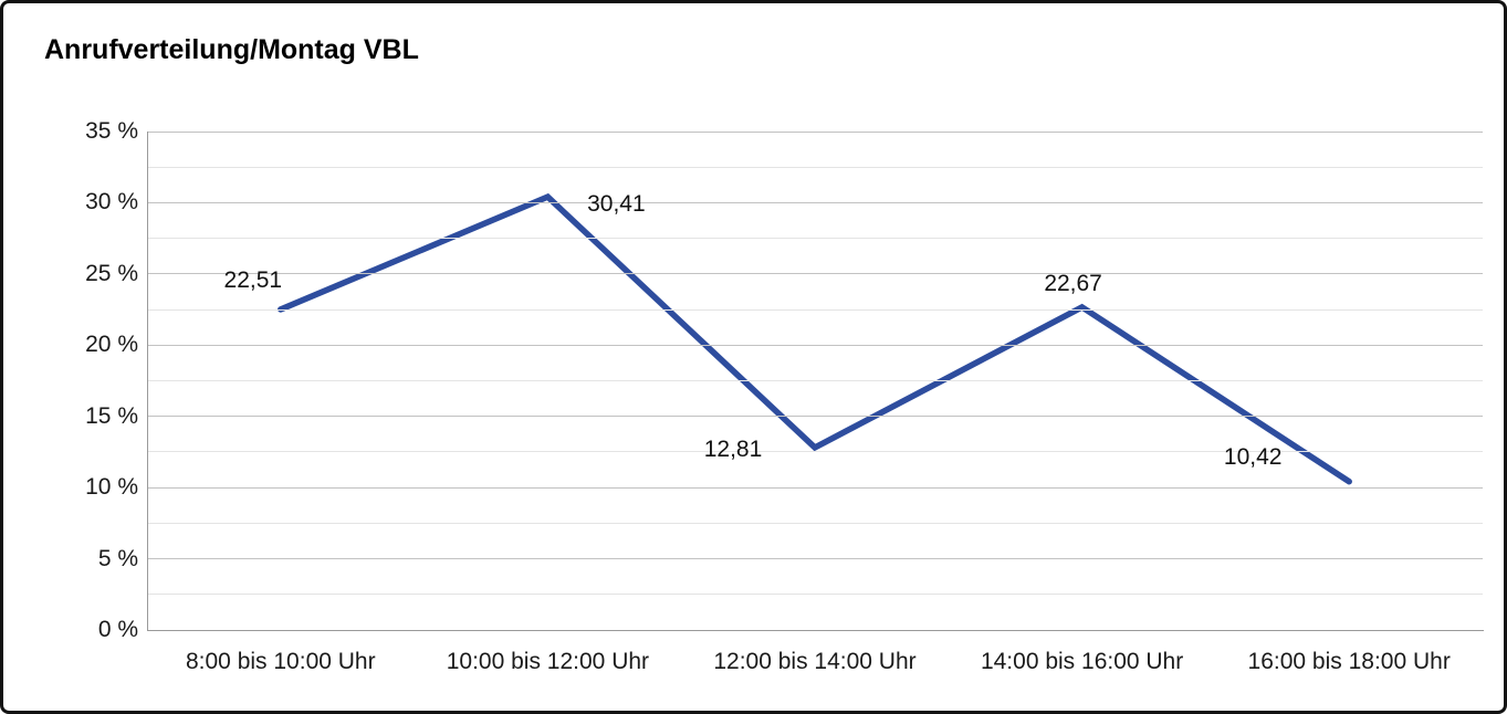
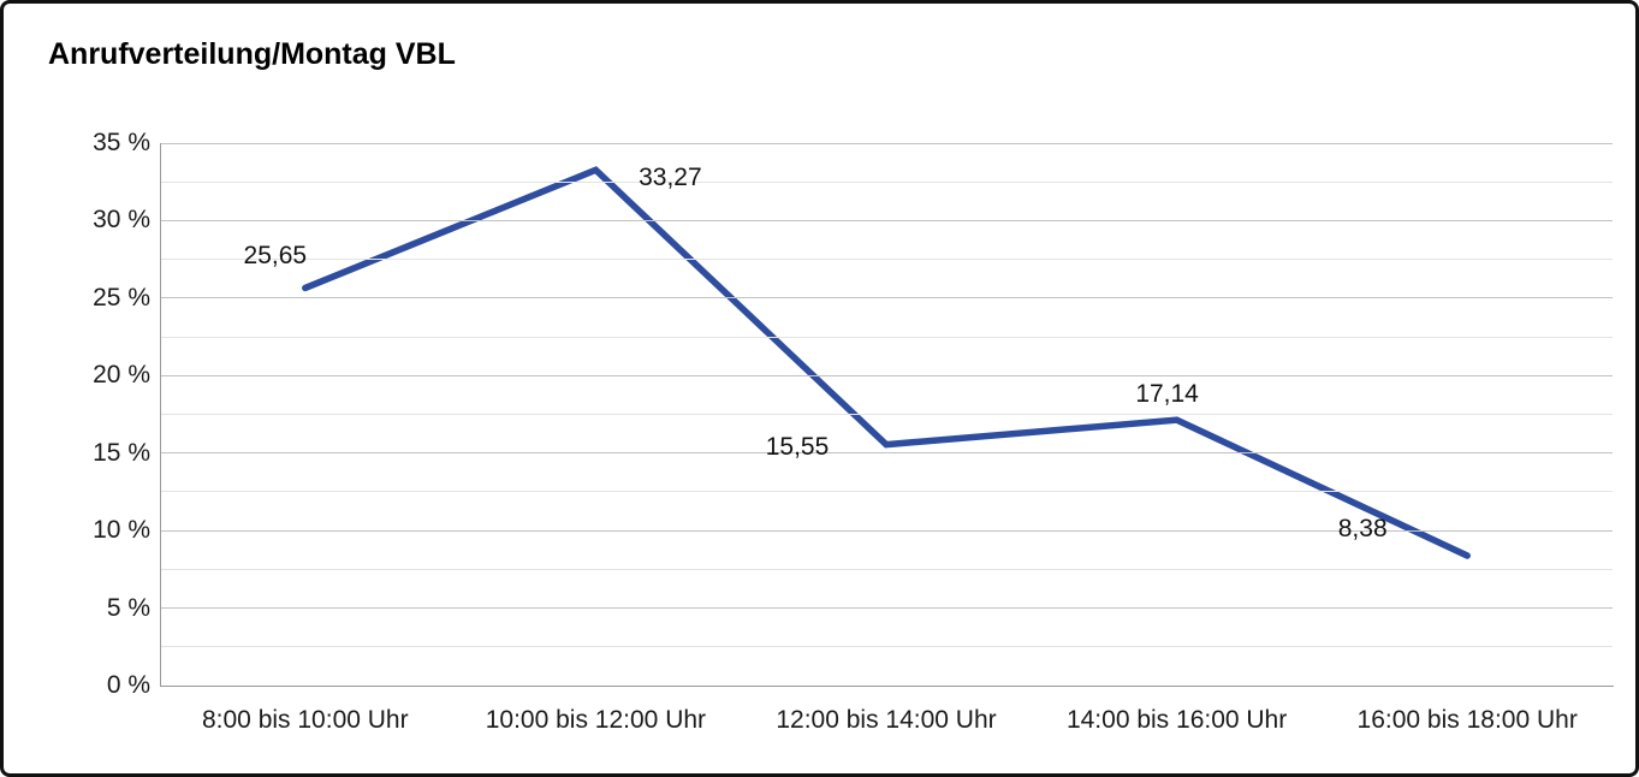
8:00 bis 10:00 Uhr: 22,51 -> 25,65
10:00 bis 12:00 Uhr: 30,41 -> 33,27
12:00 bis 14:00 Uhr: 12,81 -> 15,55
14:00 bis 16:00 Uhr: 22,67 -> 17,14
16:00 bis 18:00 Uhr: 10,42 -> 8,38
